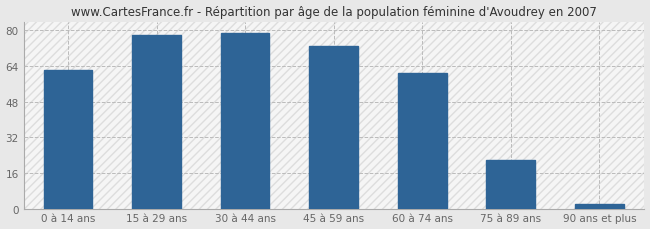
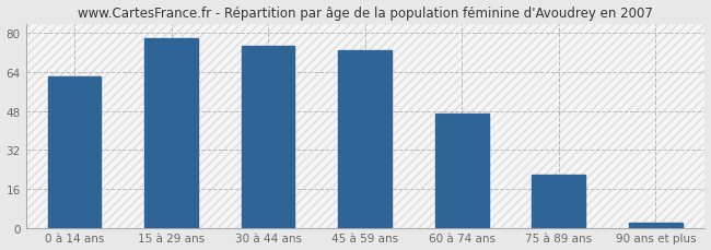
30 à 44 ans: 79 -> 75
60 à 74 ans: 61 -> 47
